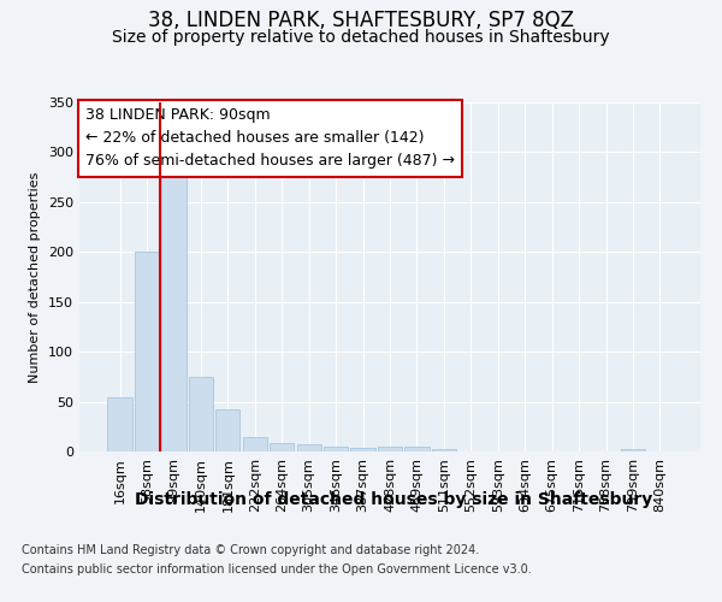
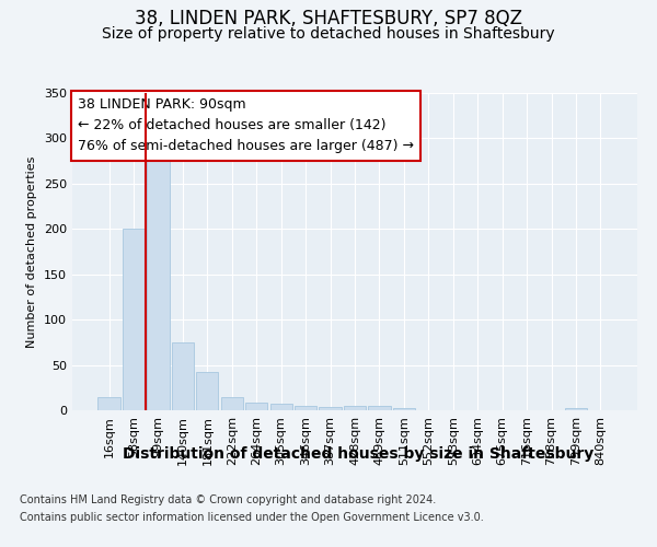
16sqm: 54 -> 14
